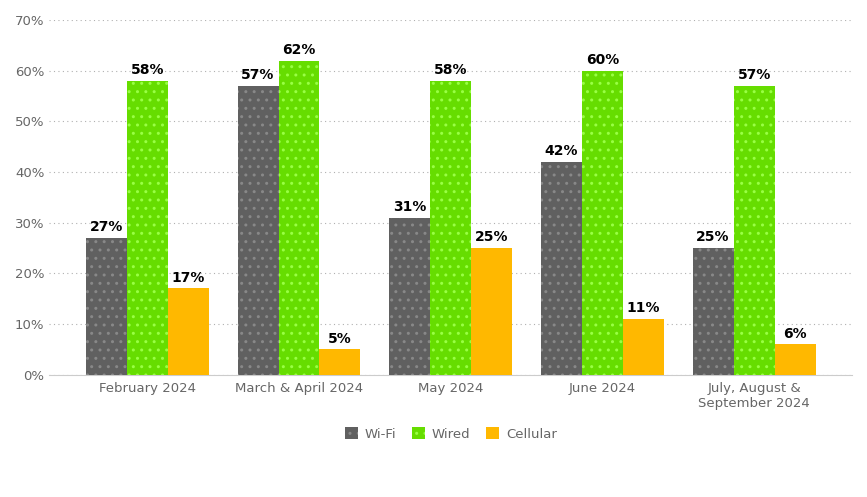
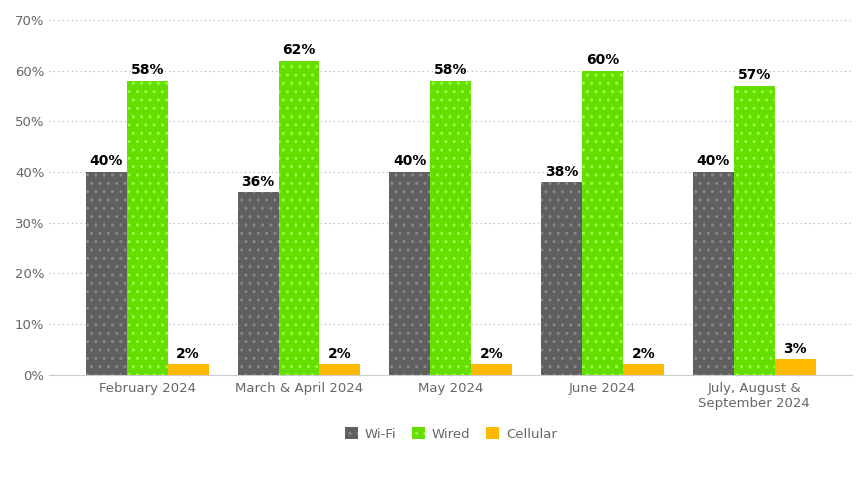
Wi-Fi/February 2024: 27% -> 40%
Cellular/February 2024: 17% -> 2%
Wi-Fi/March & April 2024: 57% -> 36%
Cellular/March & April 2024: 5% -> 2%
Wi-Fi/May 2024: 31% -> 40%
Cellular/May 2024: 25% -> 2%
Wi-Fi/June 2024: 42% -> 38%
Cellular/June 2024: 11% -> 2%
Wi-Fi/July, August & September 2024: 25% -> 40%
Cellular/July, August & September 2024: 6% -> 3%
